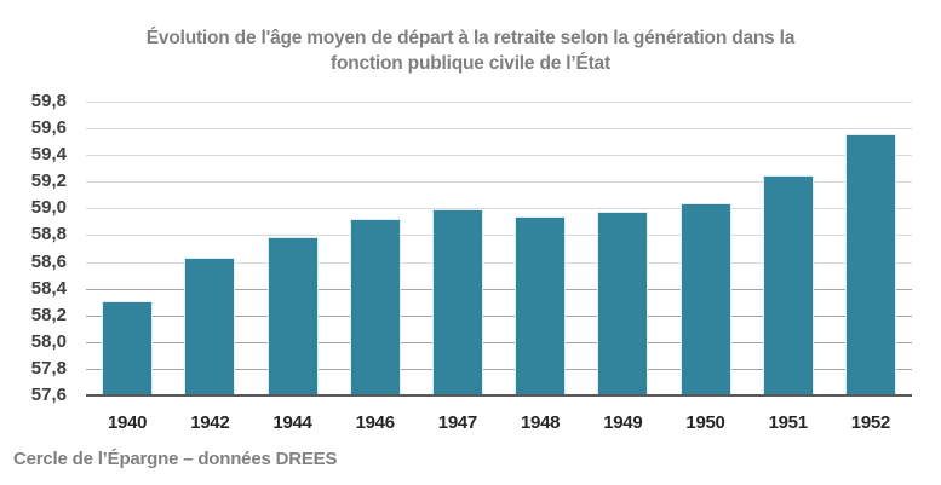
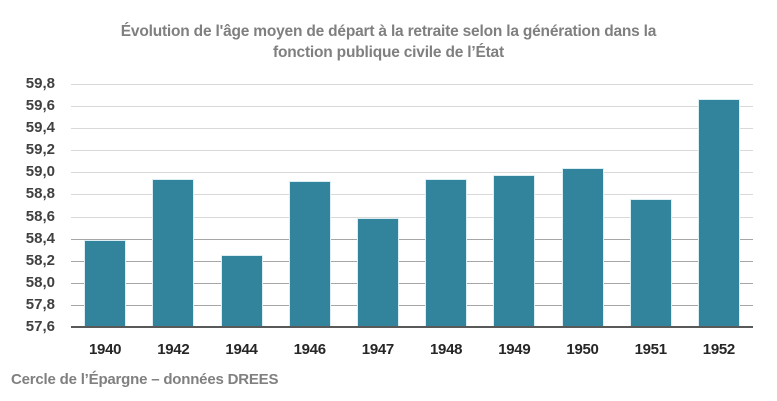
1940: 58,31 -> 58,39
1942: 58,63 -> 58,94
1944: 58,79 -> 58,25
1947: 58,99 -> 58,59
1951: 59,25 -> 58,76
1952: 59,56 -> 59,66
